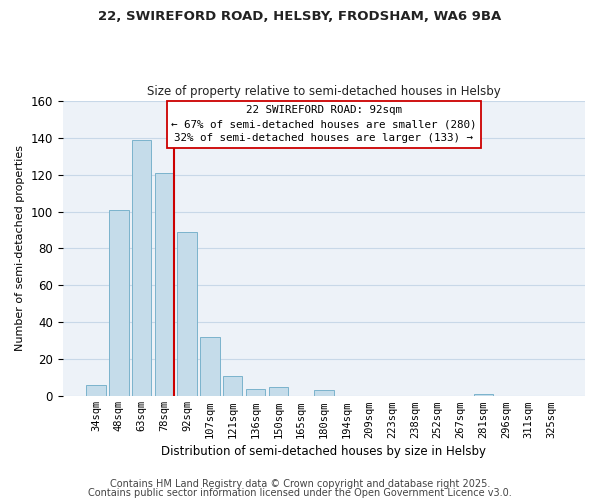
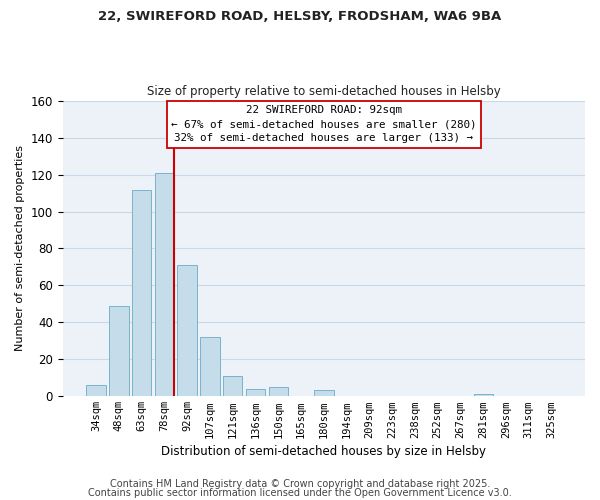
48sqm: 101 -> 49
63sqm: 139 -> 112
92sqm: 89 -> 71
